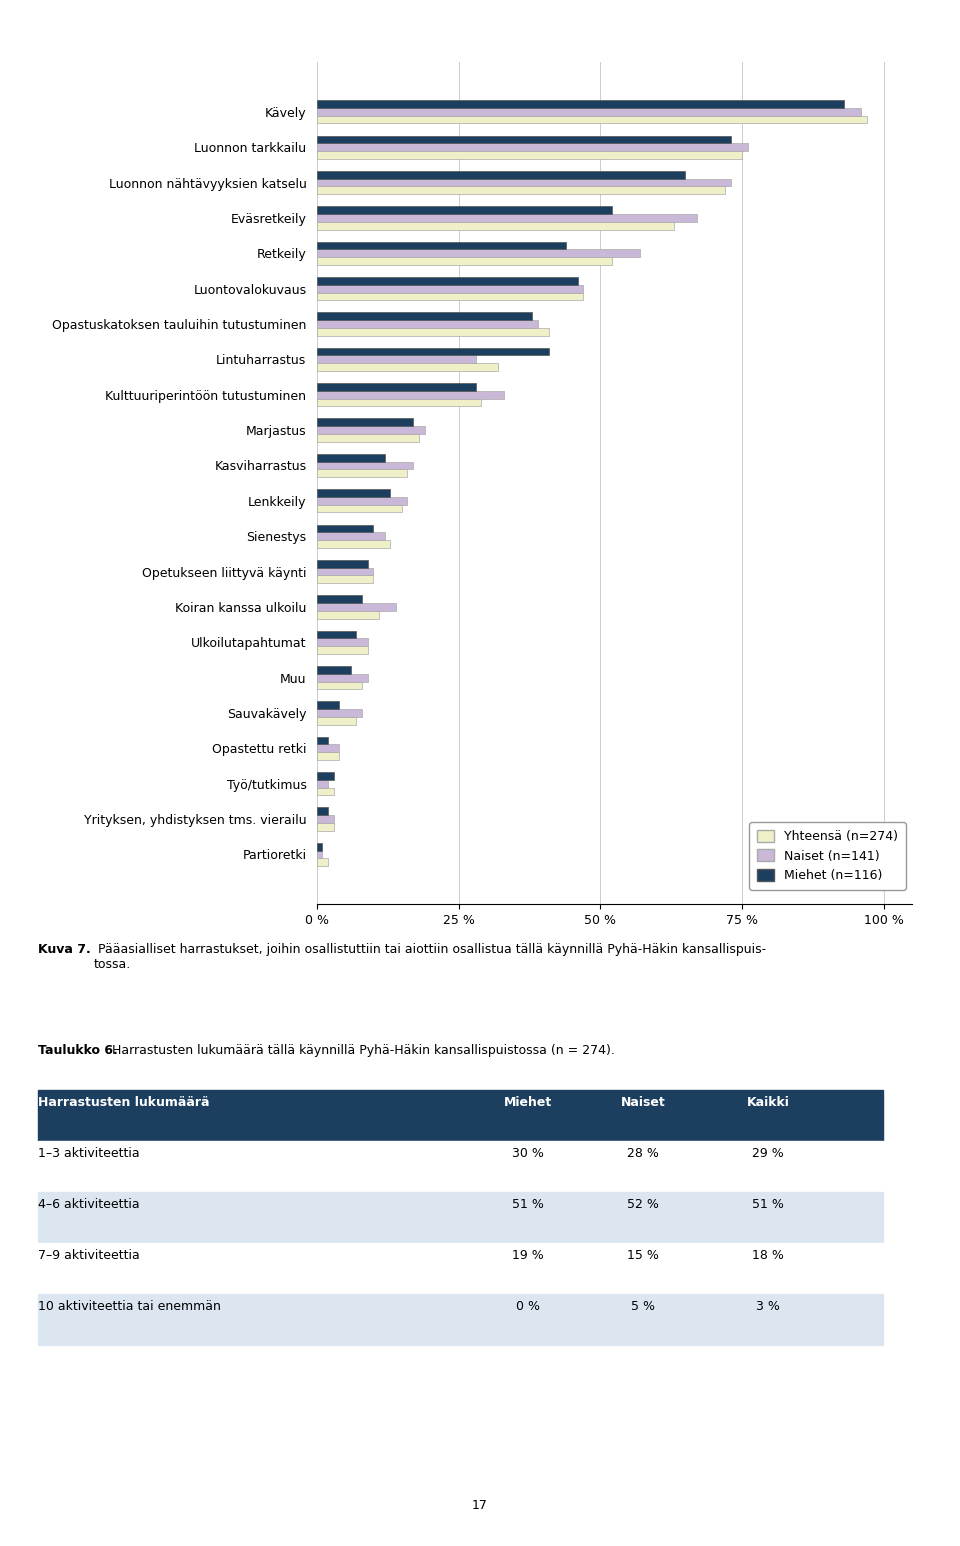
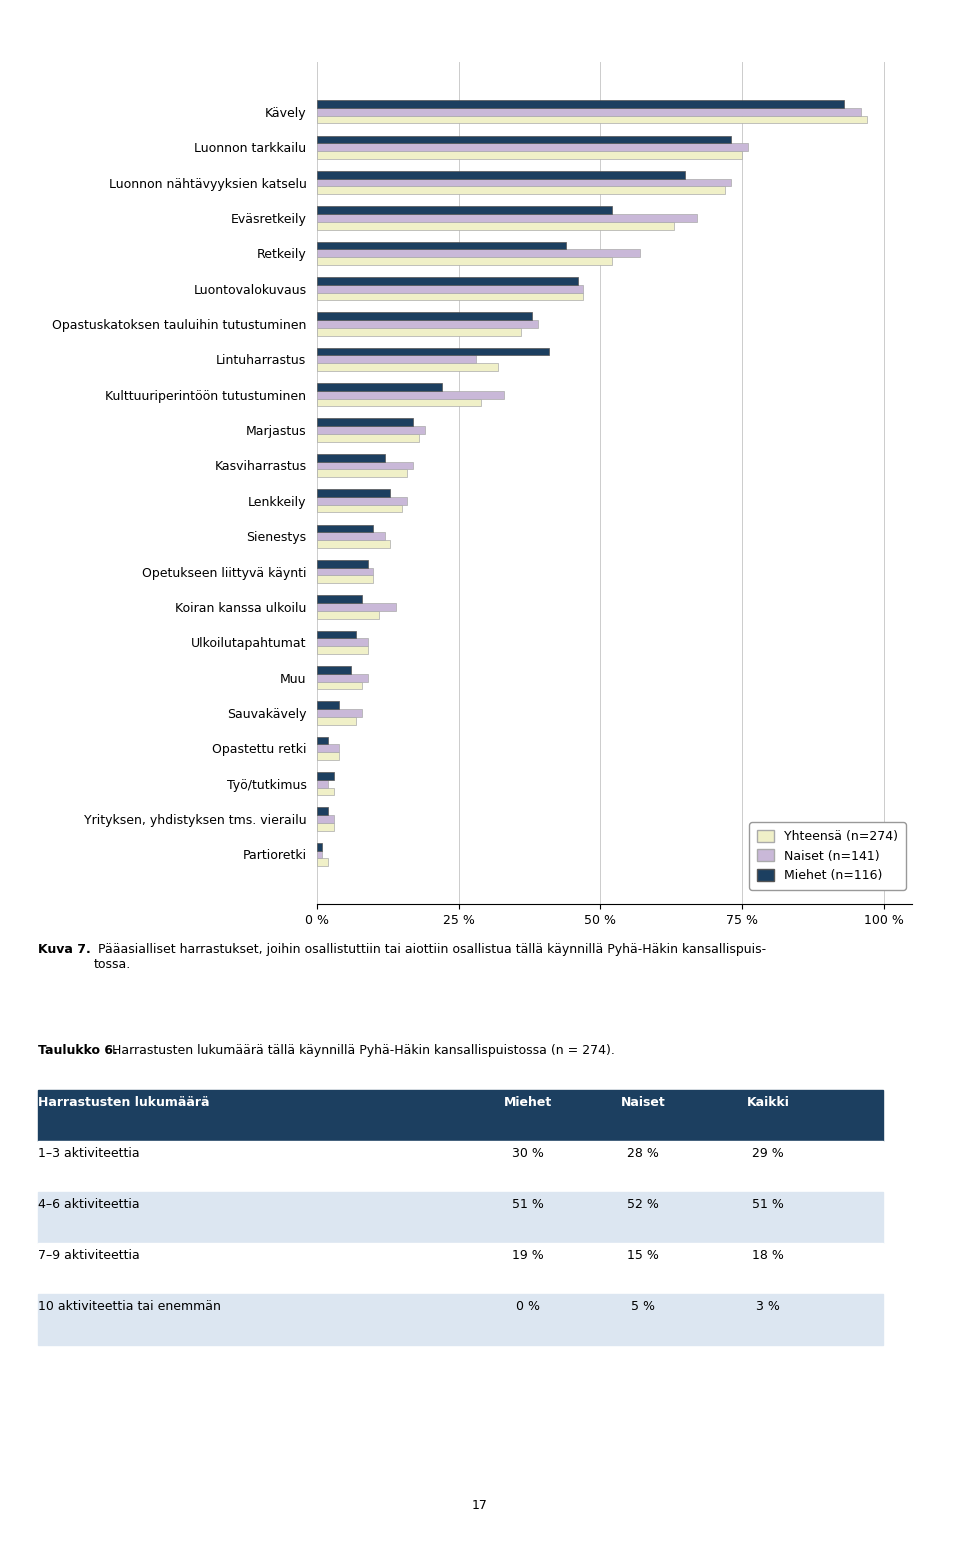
Yhteensä (n=274)/Opastuskatoksen tauluihin tutustuminen: 41 % -> 36 %
Miehet (n=116)/Kulttuuriperintöön tutustuminen: 28 % -> 22 %
